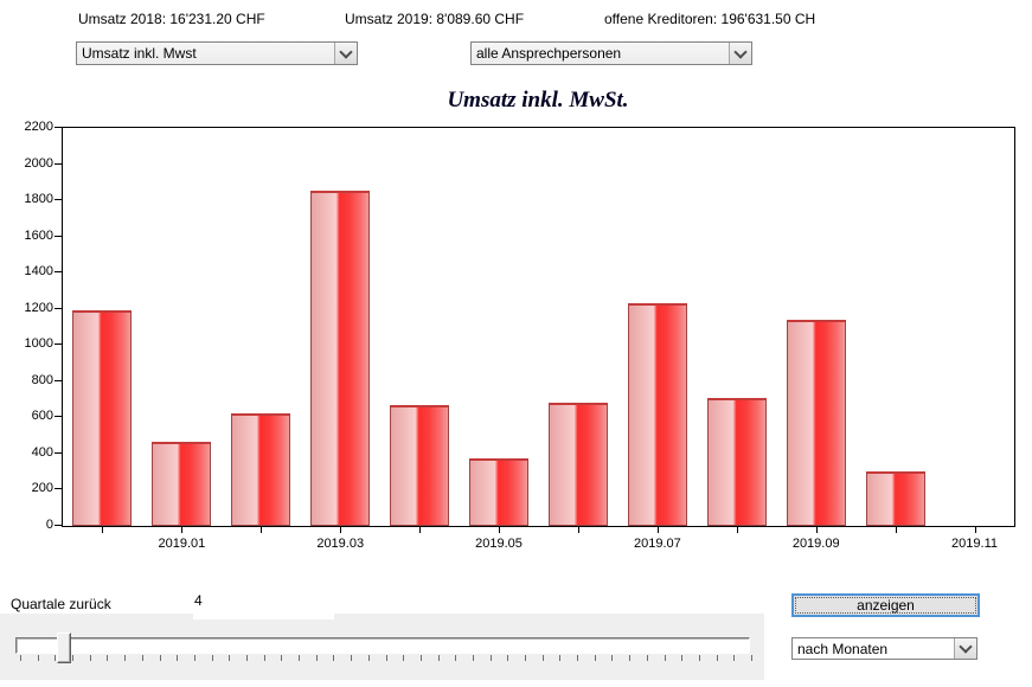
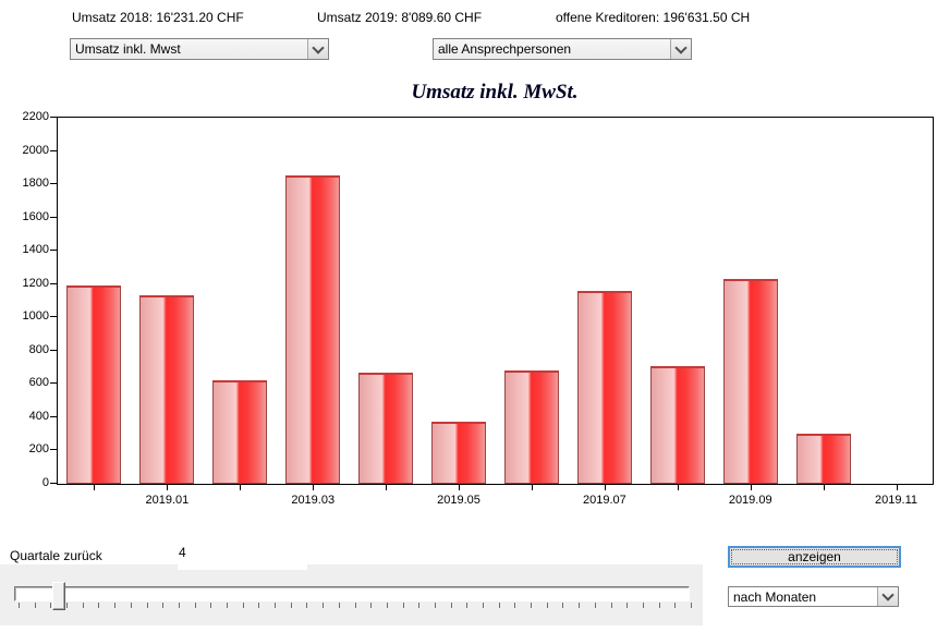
2019.01: 460 -> 1130
2019.07: 1230 -> 1160
2019.09: 1140 -> 1230
